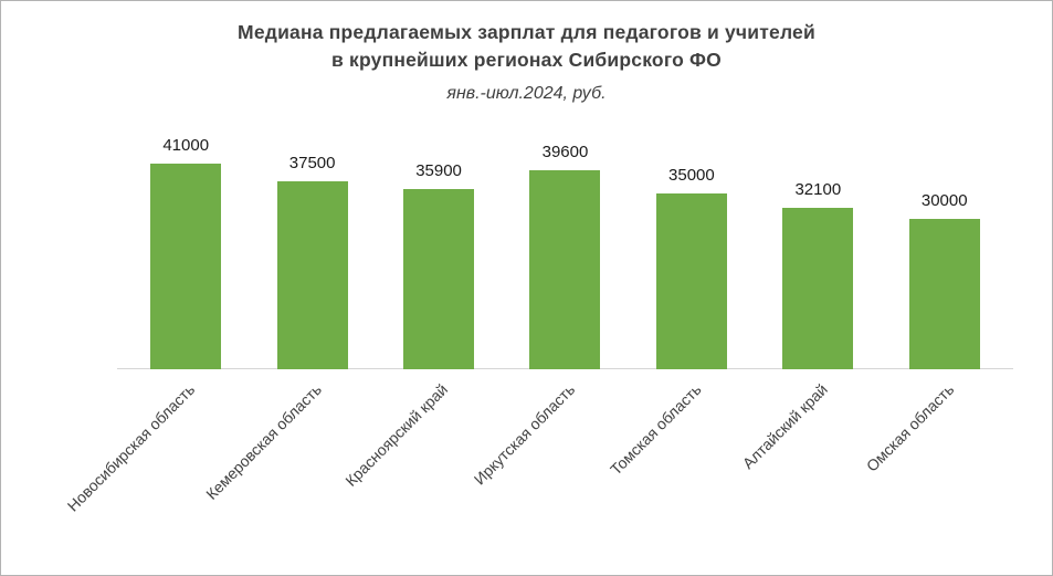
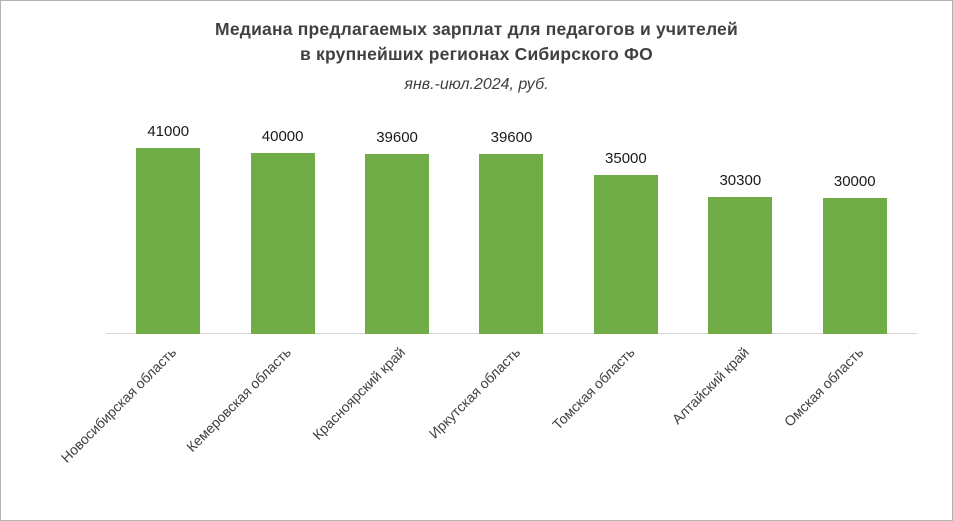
Кемеровская область: 37500 -> 40000
Красноярский край: 35900 -> 39600
Алтайский край: 32100 -> 30300
